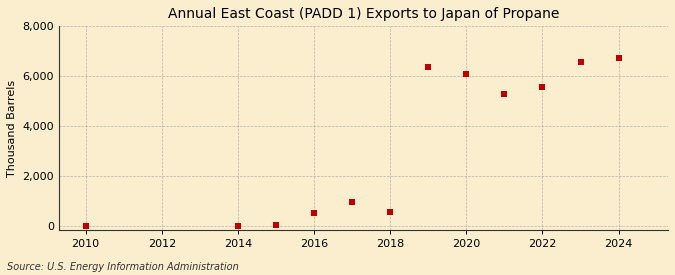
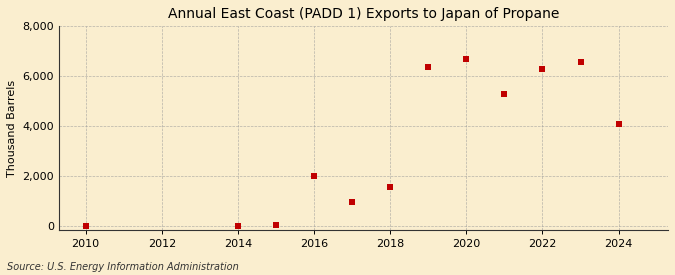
2016: 530 -> 2,000
2018: 540 -> 1,550
2020: 6,070 -> 6,700
2022: 5,560 -> 6,300
2024: 6,720 -> 4,100
